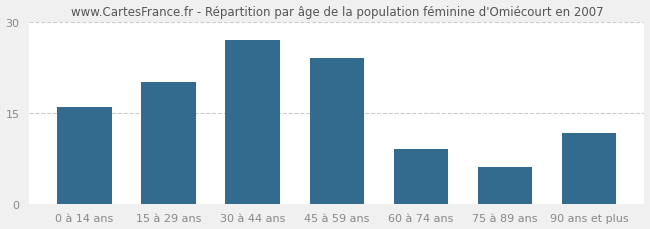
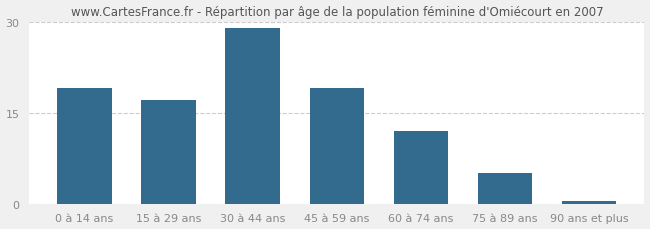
0 à 14 ans: 16.0 -> 19.0
15 à 29 ans: 20.0 -> 17.0
30 à 44 ans: 27.0 -> 29.0
45 à 59 ans: 24.0 -> 19.0
60 à 74 ans: 9.0 -> 12.0
75 à 89 ans: 6.0 -> 5.0
90 ans et plus: 11.6 -> 0.5
